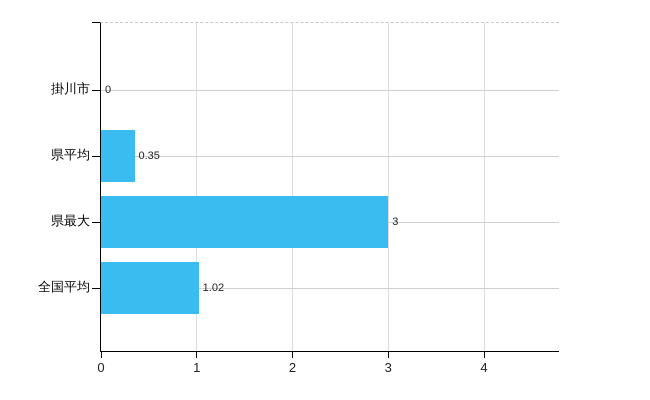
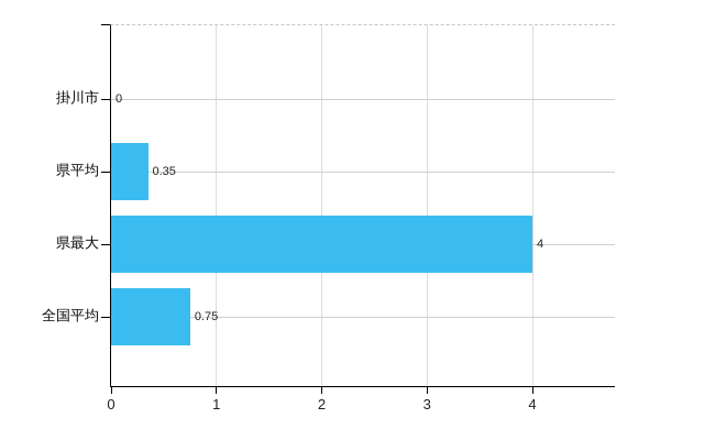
県最大: 3 -> 4
全国平均: 1.02 -> 0.75
